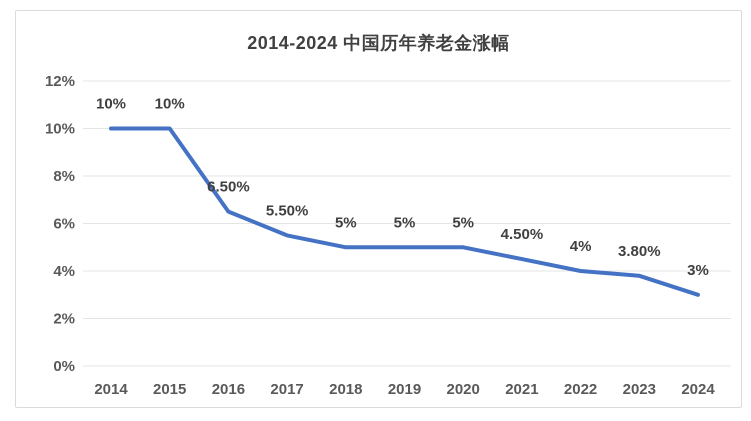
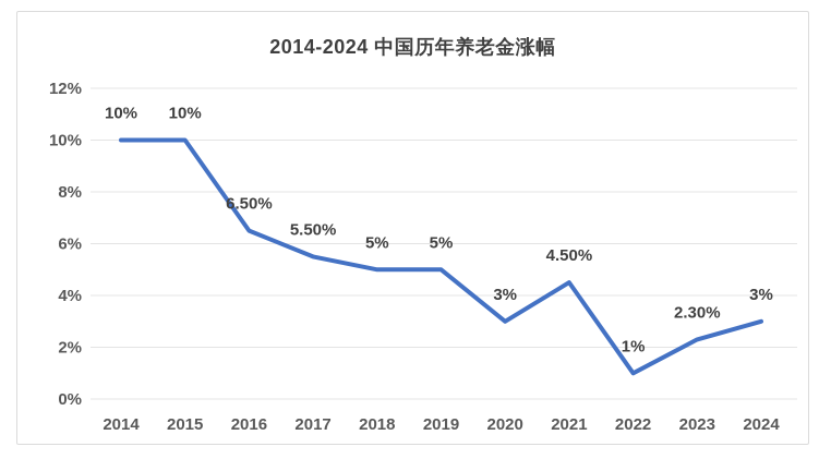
2020: 5% -> 3%
2022: 4% -> 1%
2023: 3.80% -> 2.30%
